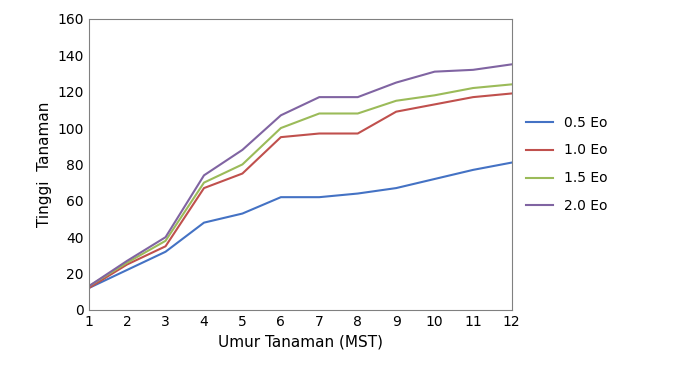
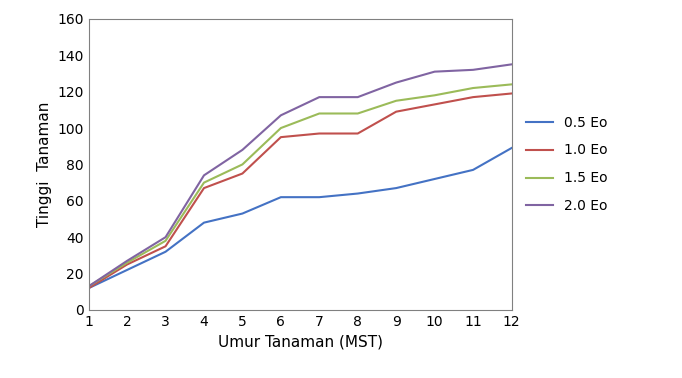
0.5 Eo/12: 81 -> 89
